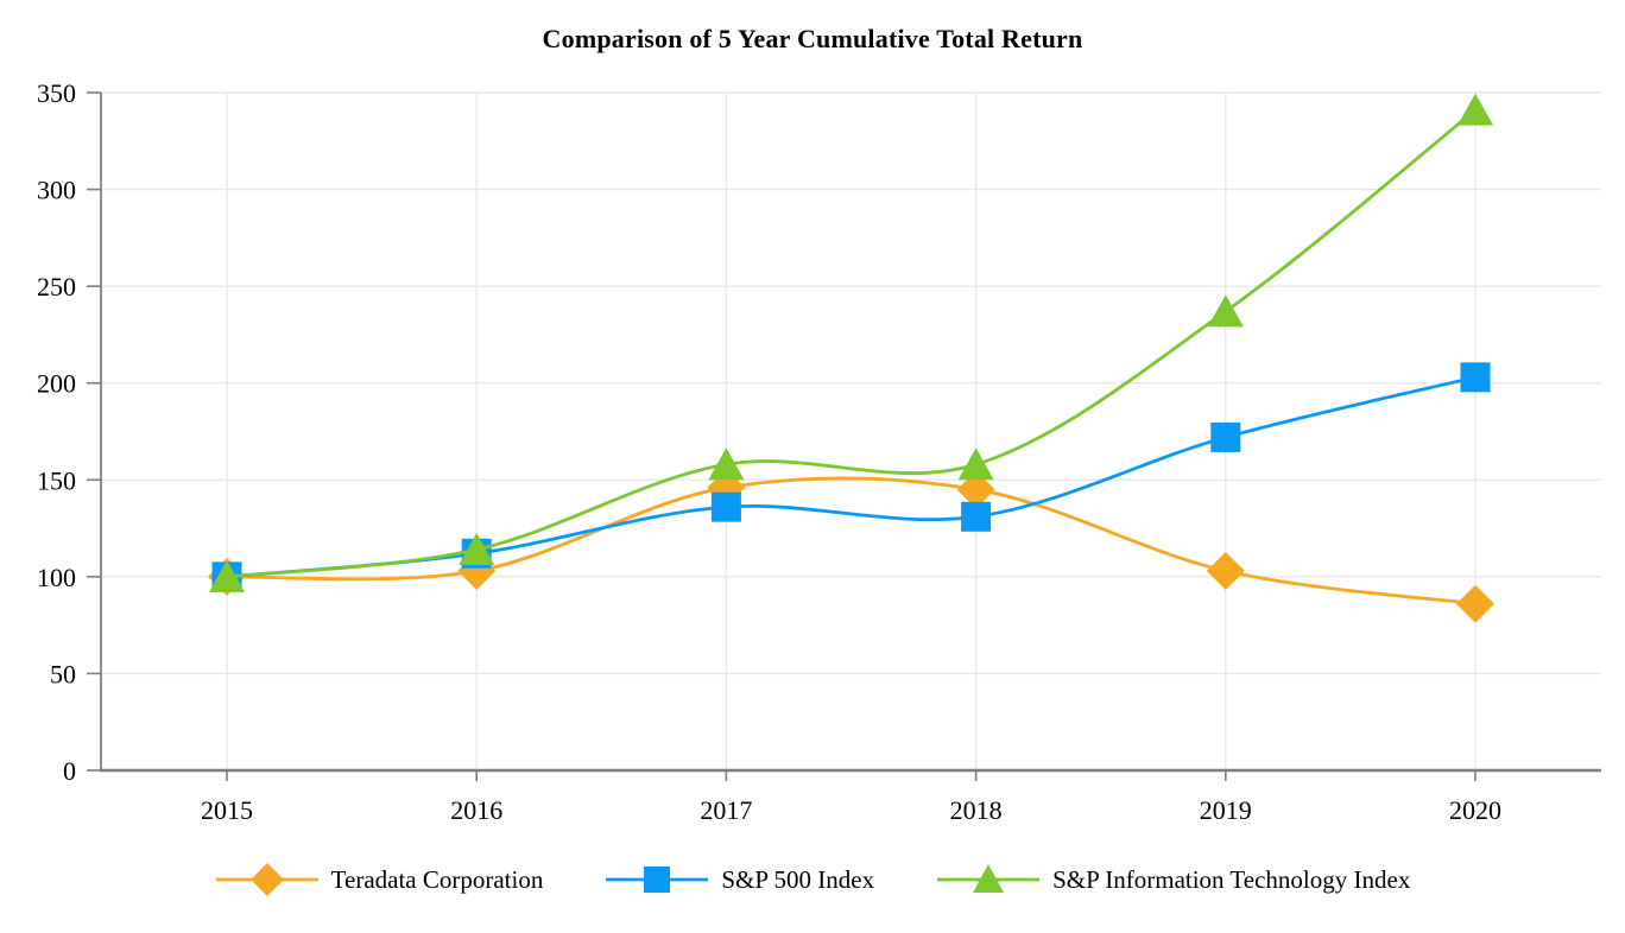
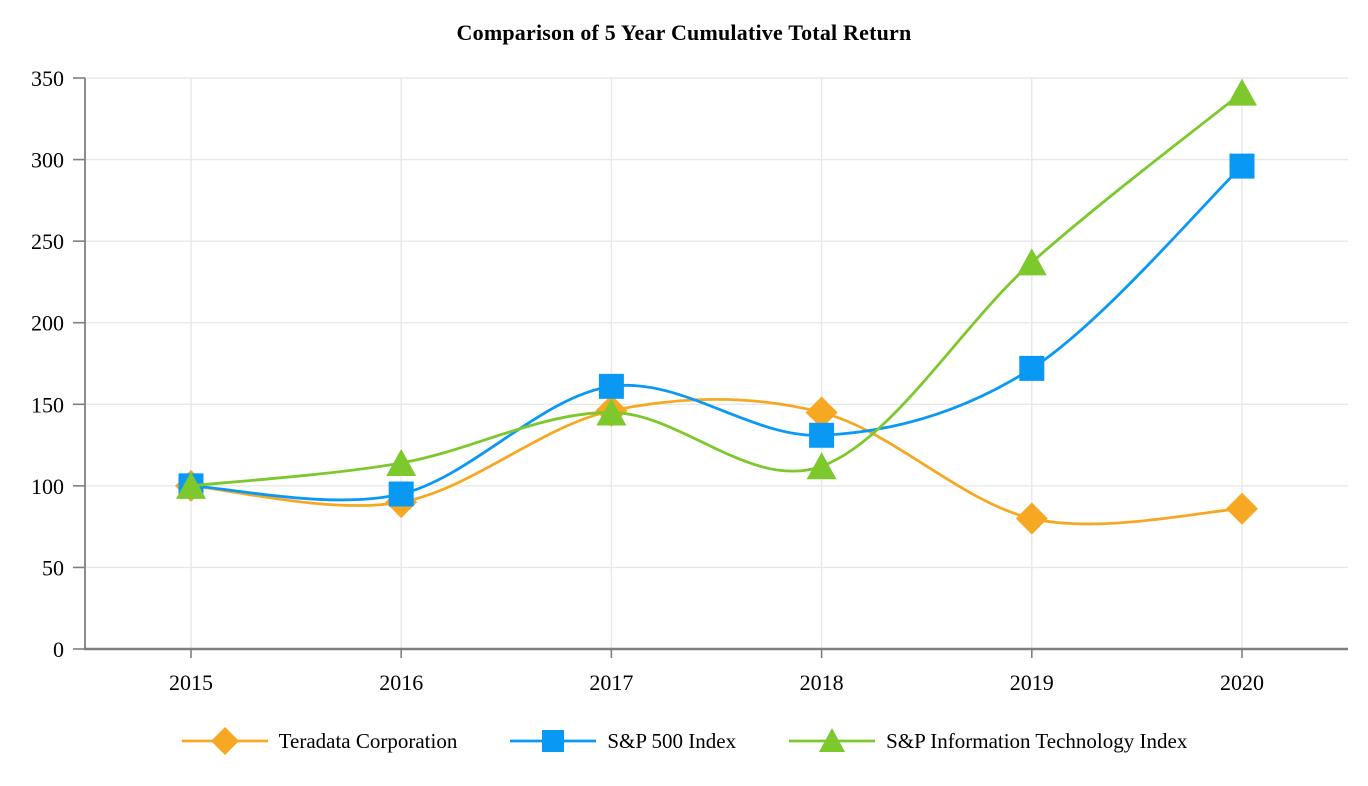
Teradata Corporation/2016: 103 -> 90
S&P 500 Index/2016: 112 -> 95
S&P 500 Index/2017: 136 -> 161
S&P Information Technology Index/2017: 158 -> 145
S&P Information Technology Index/2018: 158 -> 112
Teradata Corporation/2019: 103 -> 80
S&P 500 Index/2020: 203 -> 296
